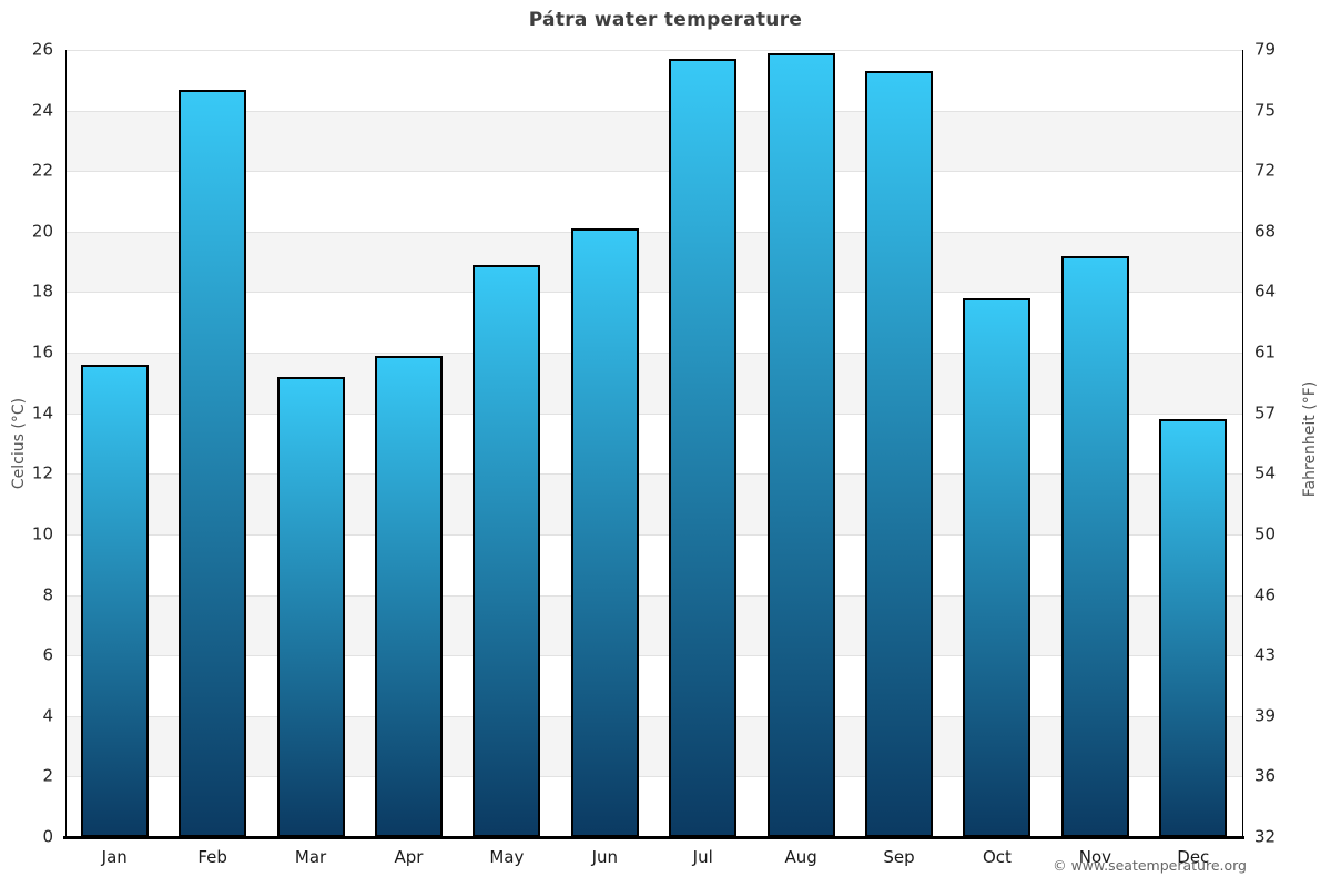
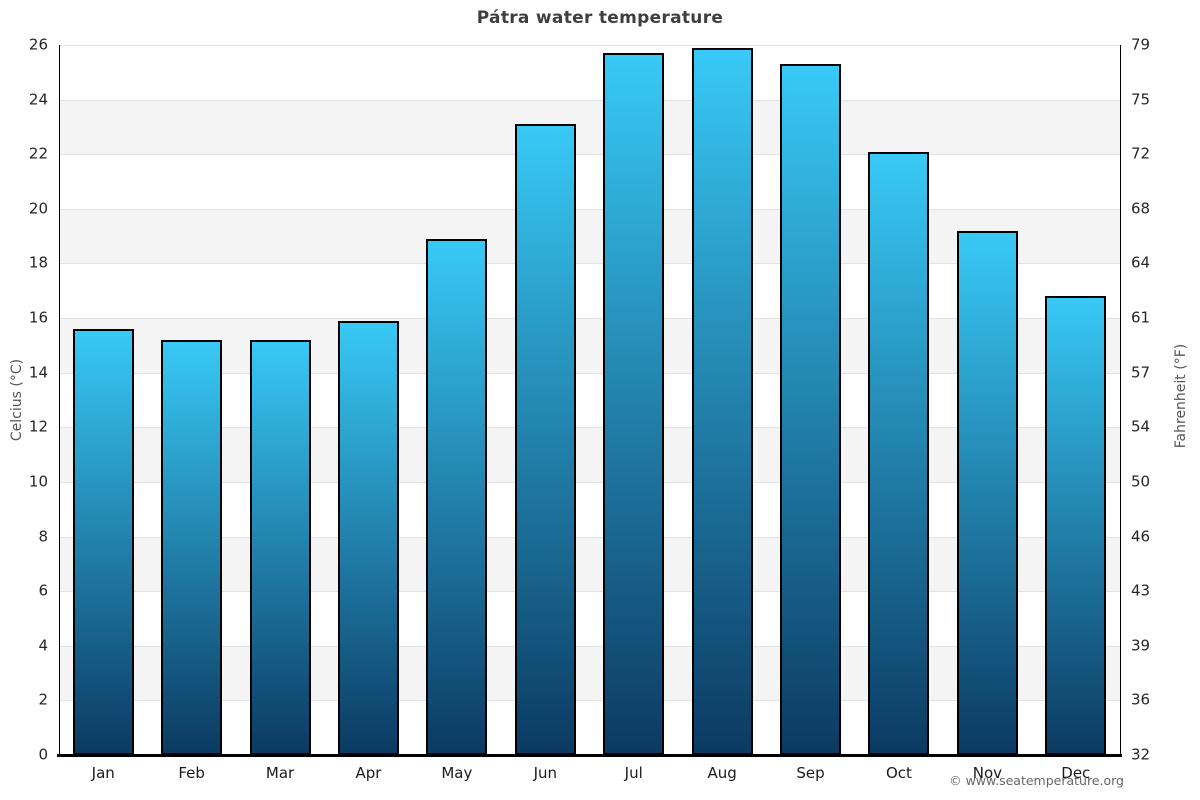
Feb: 24.7 -> 15.2
Jun: 20.1 -> 23.1
Oct: 17.8 -> 22.1
Dec: 13.8 -> 16.8
